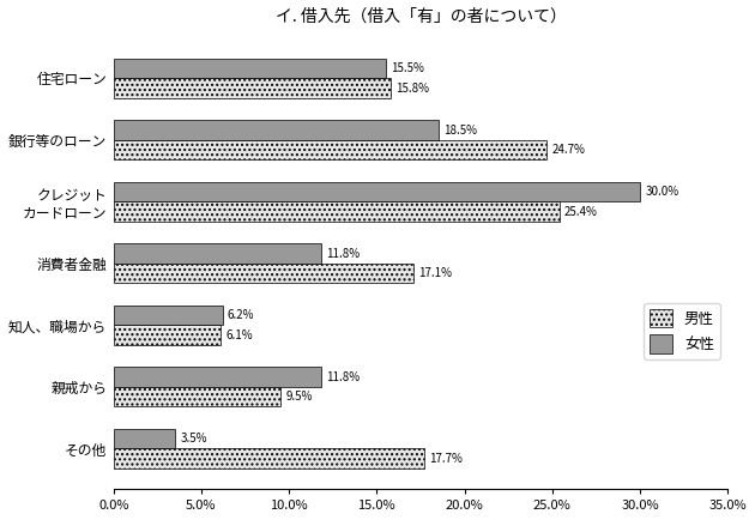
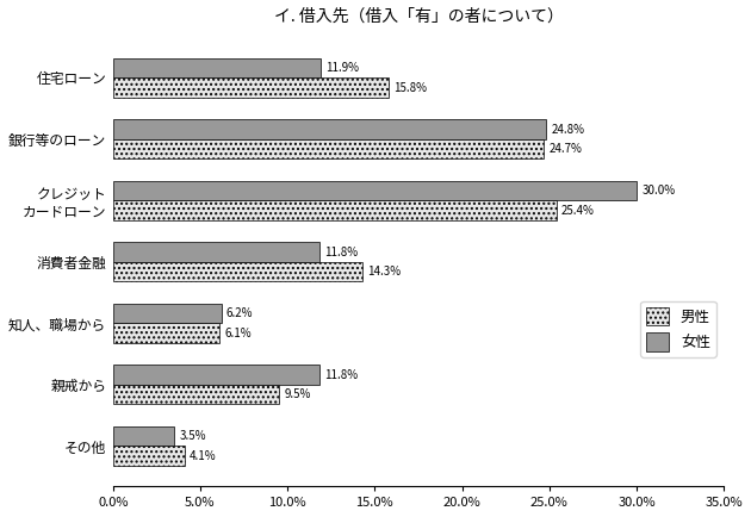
女性/住宅ローン: 15.5% -> 11.9%
女性/銀行等のローン: 18.5% -> 24.8%
男性/消費者金融: 17.1% -> 14.3%
男性/その他: 17.7% -> 4.1%
